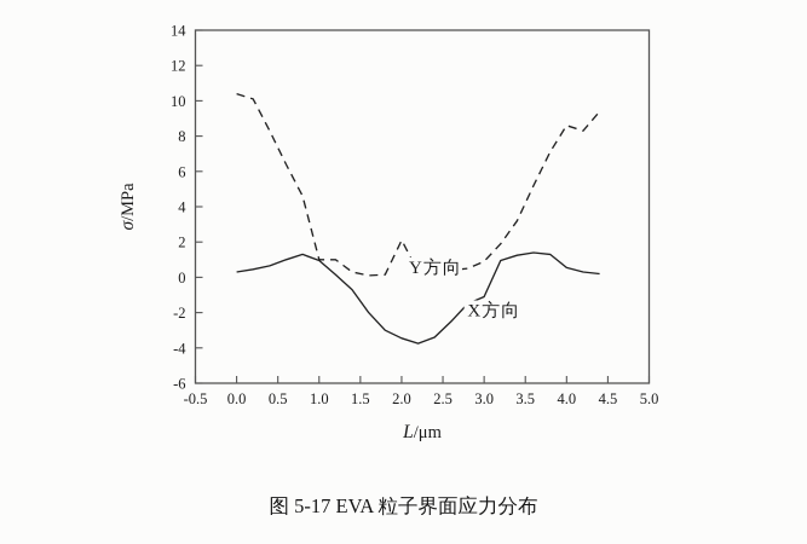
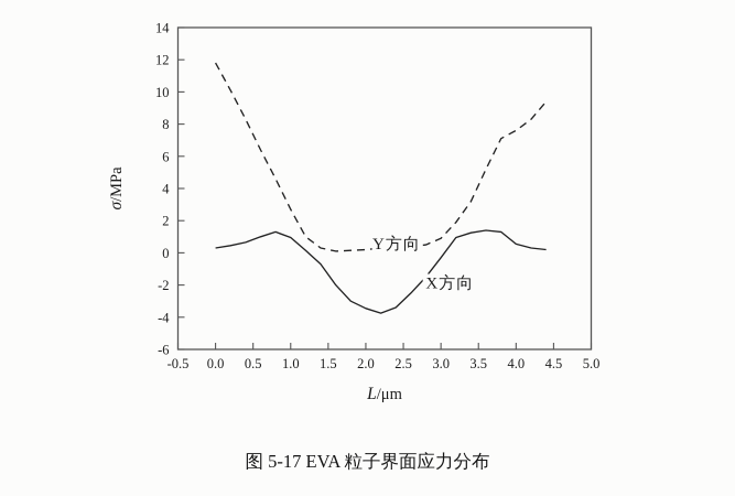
Y方向/0.0: 10,4 -> 11,8
Y方向/1.0: 1,0 -> 2,7
Y方向/2.0: 2,1 -> 0,2
X方向/3.0: -1,1 -> -0,3
Y方向/4.0: 8,6 -> 7,6
